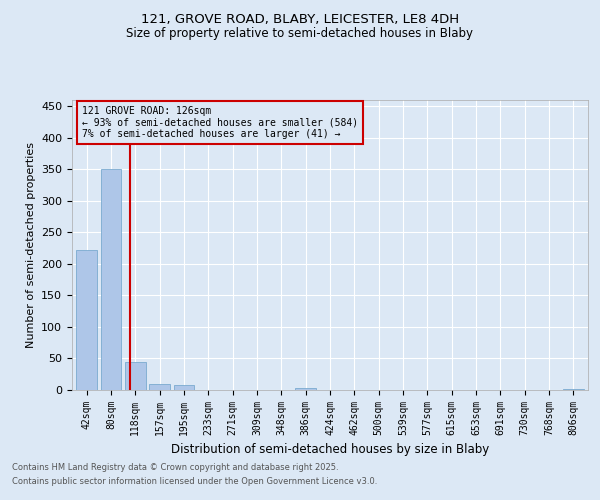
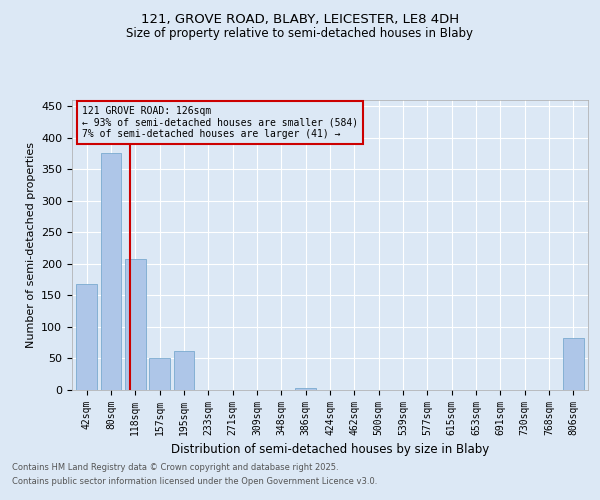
42sqm: 222 -> 168
80sqm: 351 -> 376
118sqm: 45 -> 208
157sqm: 10 -> 50
195sqm: 8 -> 62
806sqm: 2 -> 82
